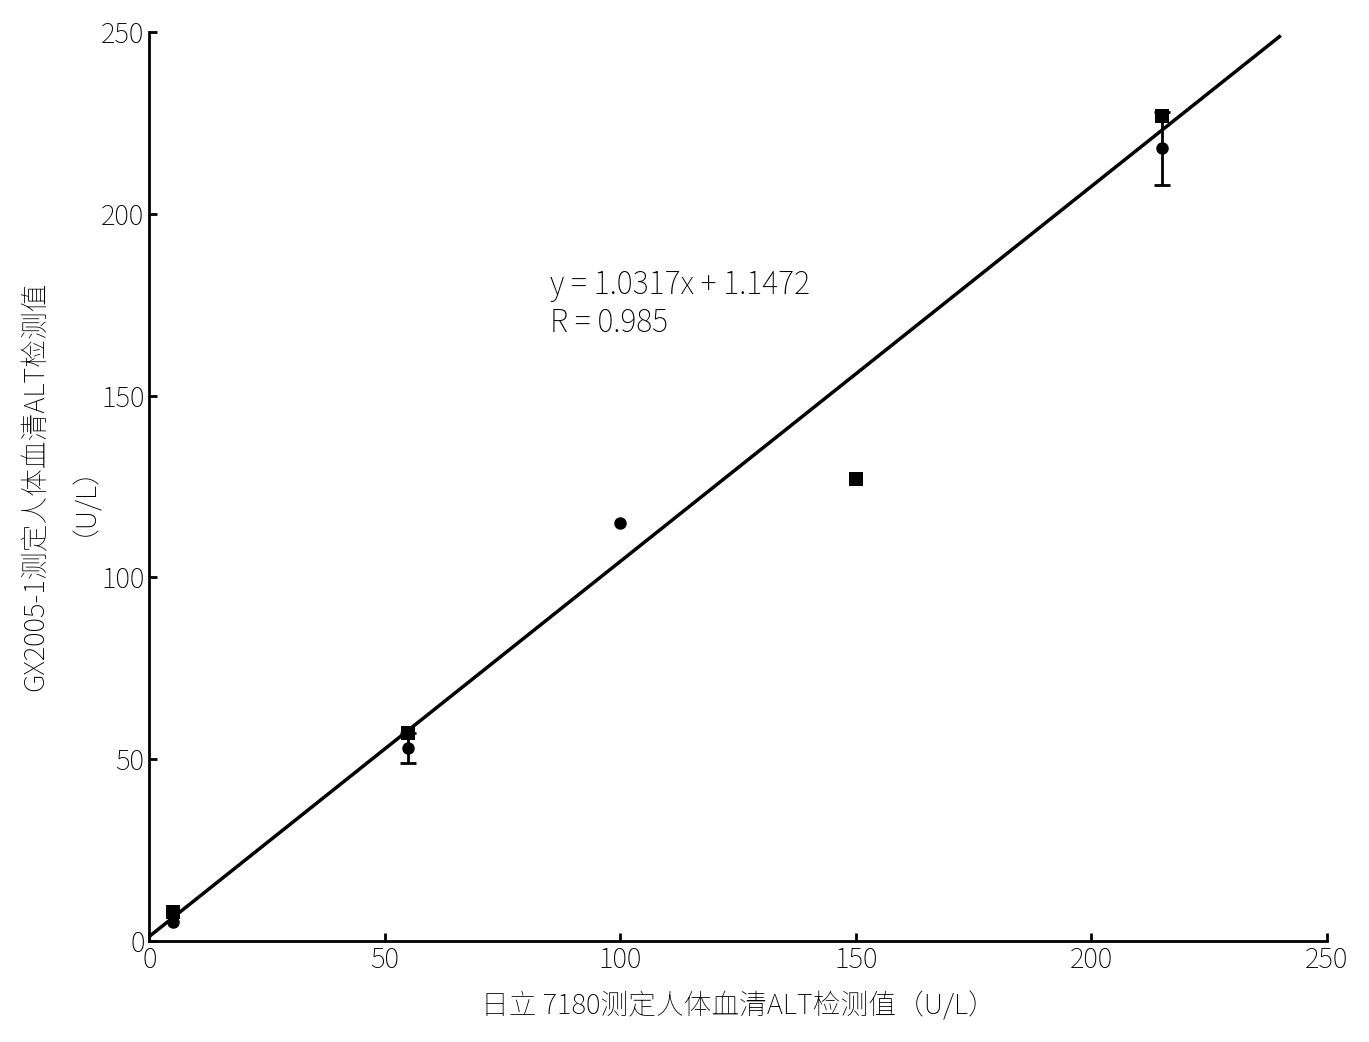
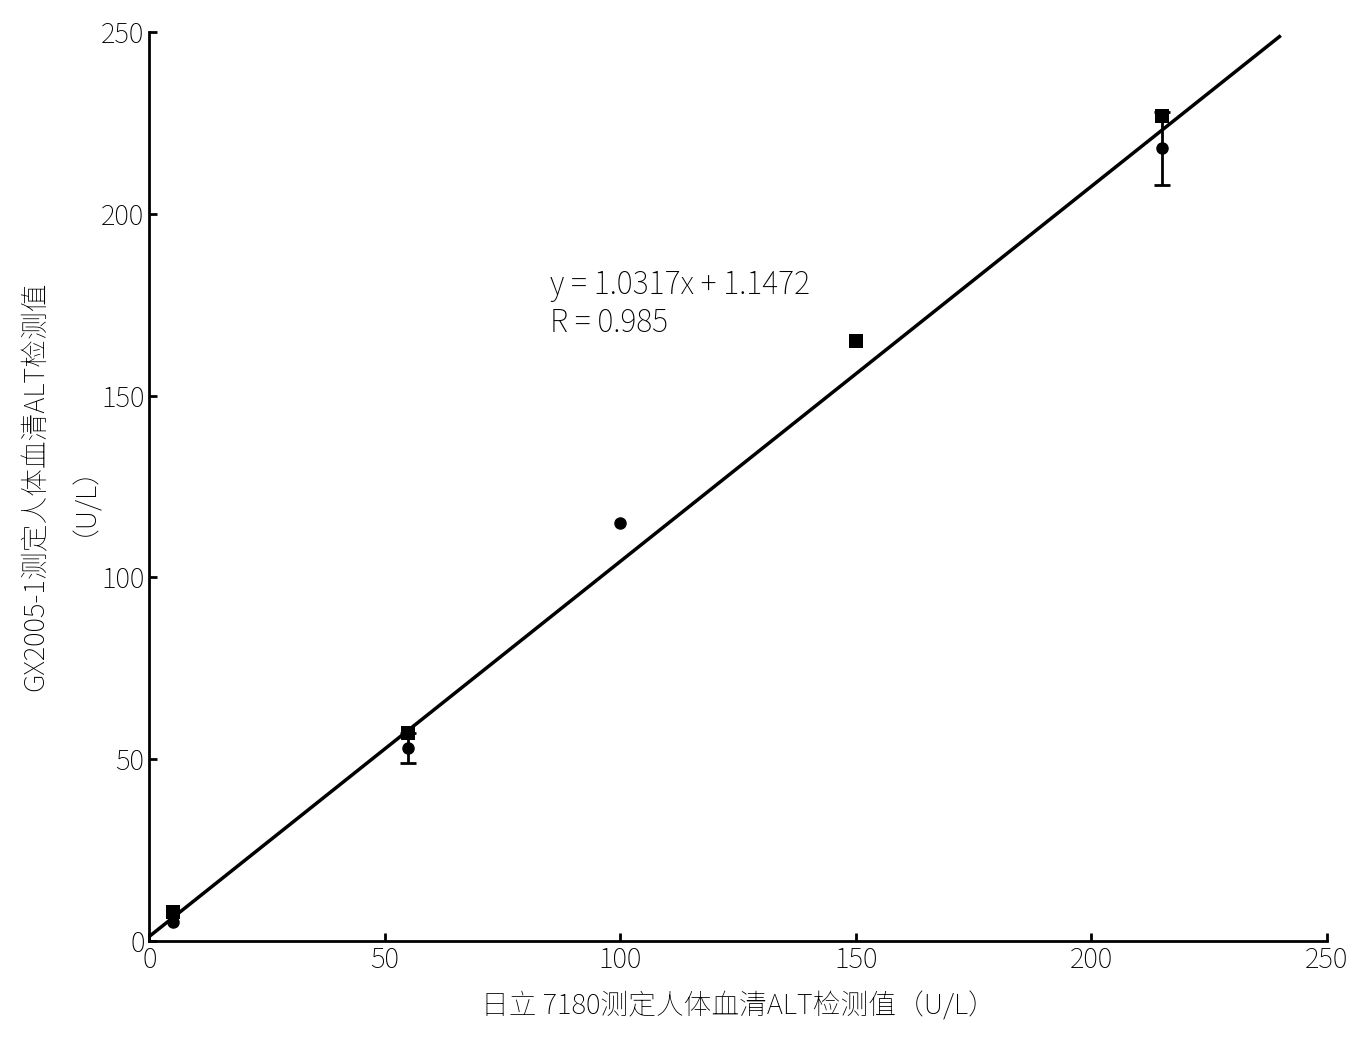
150: 127 -> 165
